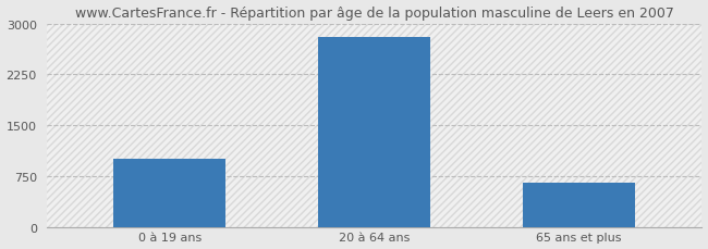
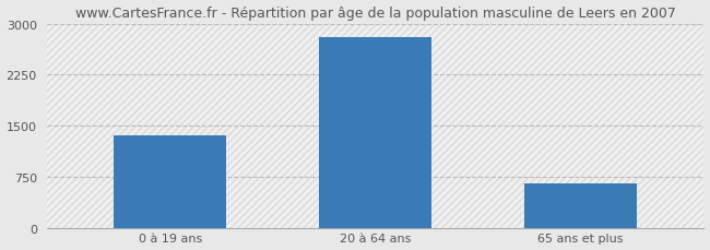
0 à 19 ans: 1000 -> 1350
